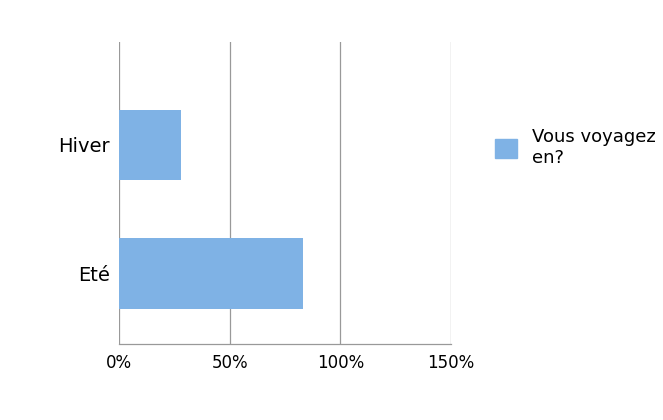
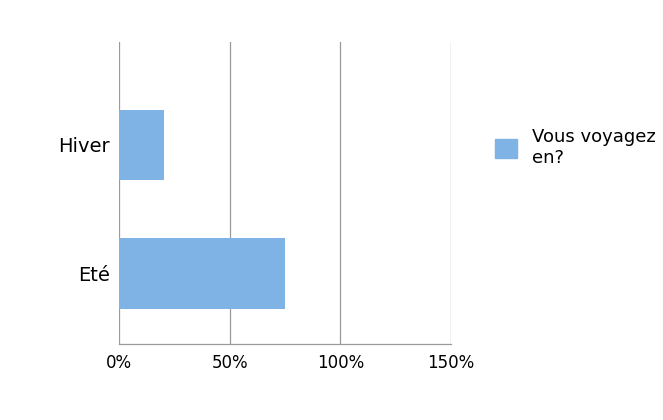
Hiver: 28% -> 20%
Eté: 83% -> 75%
